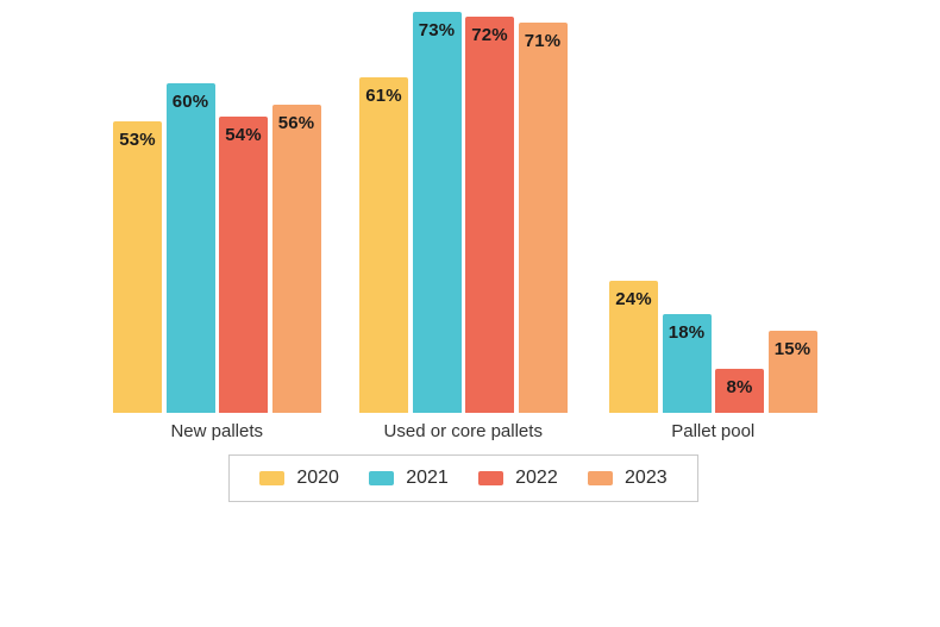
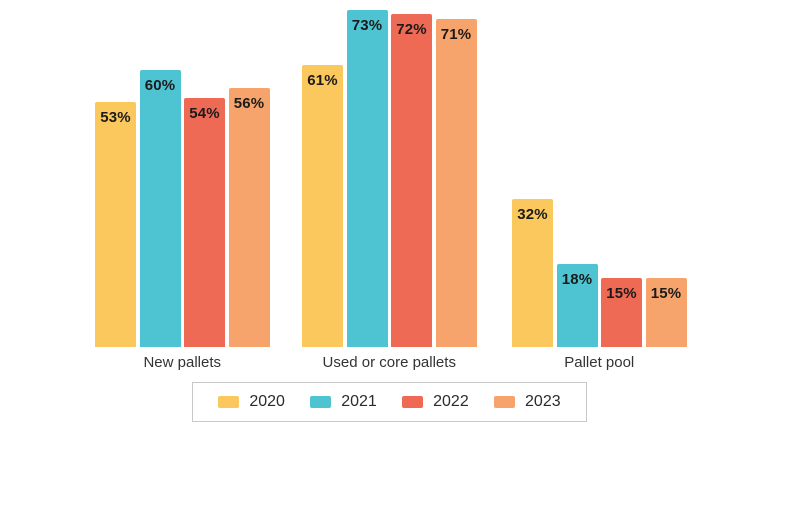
2020/Pallet pool: 24% -> 32%
2022/Pallet pool: 8% -> 15%
